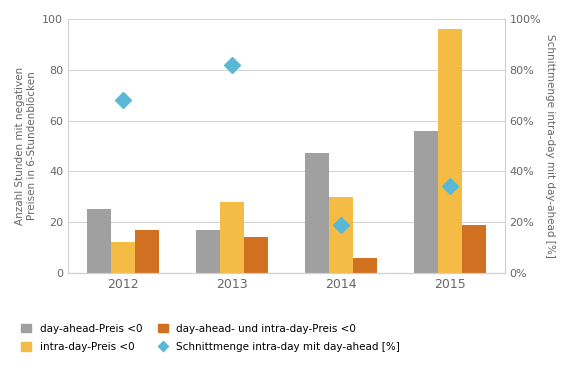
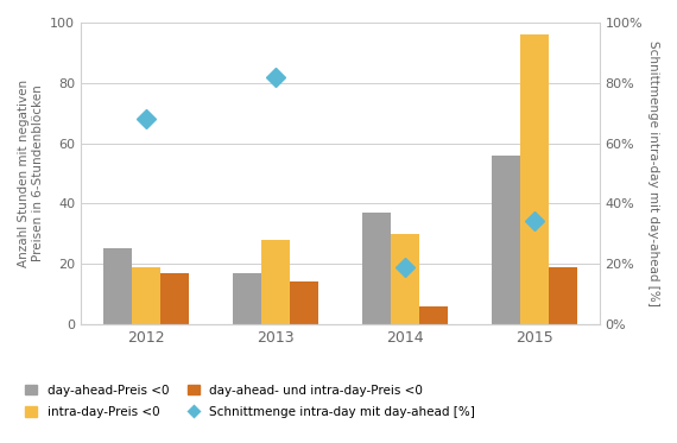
intra-day-Preis <0/2012: 12 -> 19
day-ahead-Preis <0/2014: 47 -> 37
